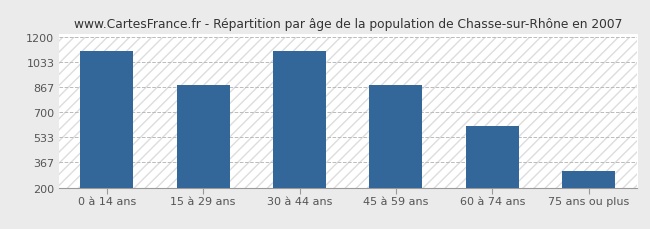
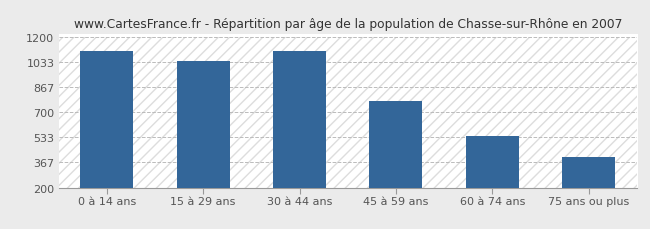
15 à 29 ans: 880 -> 1040
45 à 59 ans: 880 -> 770
60 à 74 ans: 610 -> 540
75 ans ou plus: 310 -> 400
